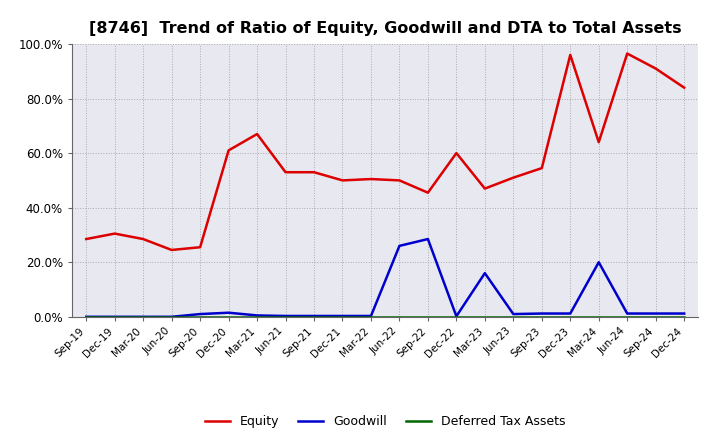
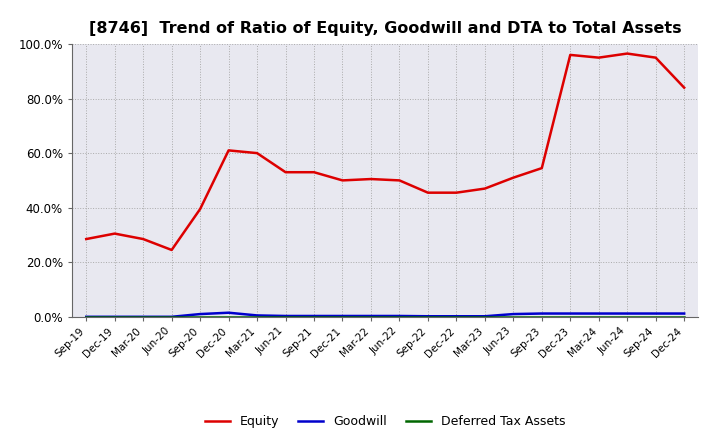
Equity/Sep-20: 25.5% -> 39.5%
Equity/Mar-21: 67.0% -> 60.0%
Goodwill/Jun-22: 26.0% -> 0.3%
Goodwill/Sep-22: 28.5% -> 0.2%
Equity/Dec-22: 60.0% -> 45.5%
Goodwill/Mar-23: 16.0% -> 0.2%
Equity/Mar-24: 64.0% -> 95.0%
Goodwill/Mar-24: 20.0% -> 1.2%
Equity/Sep-24: 91.0% -> 95.0%
